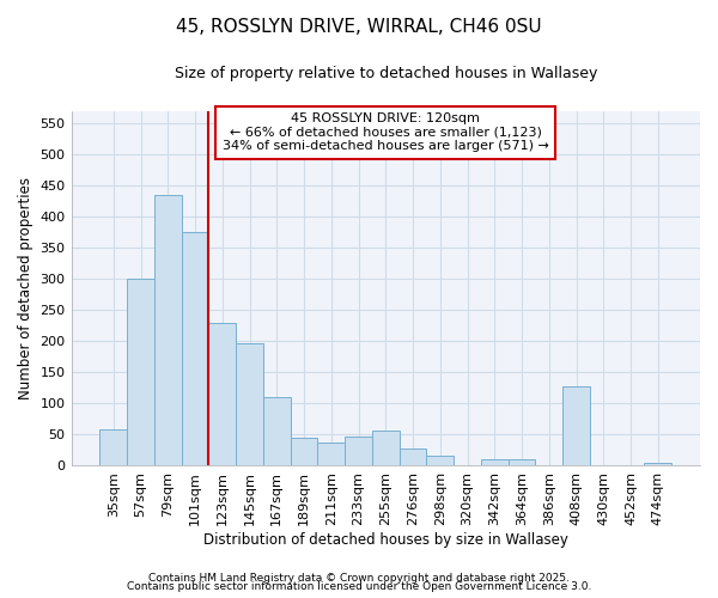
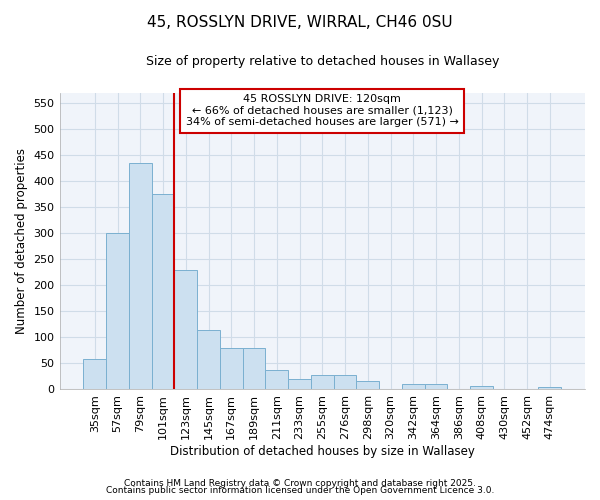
145sqm: 196 -> 113
167sqm: 110 -> 78
189sqm: 44 -> 78
233sqm: 46 -> 20
255sqm: 56 -> 27
408sqm: 126 -> 5
